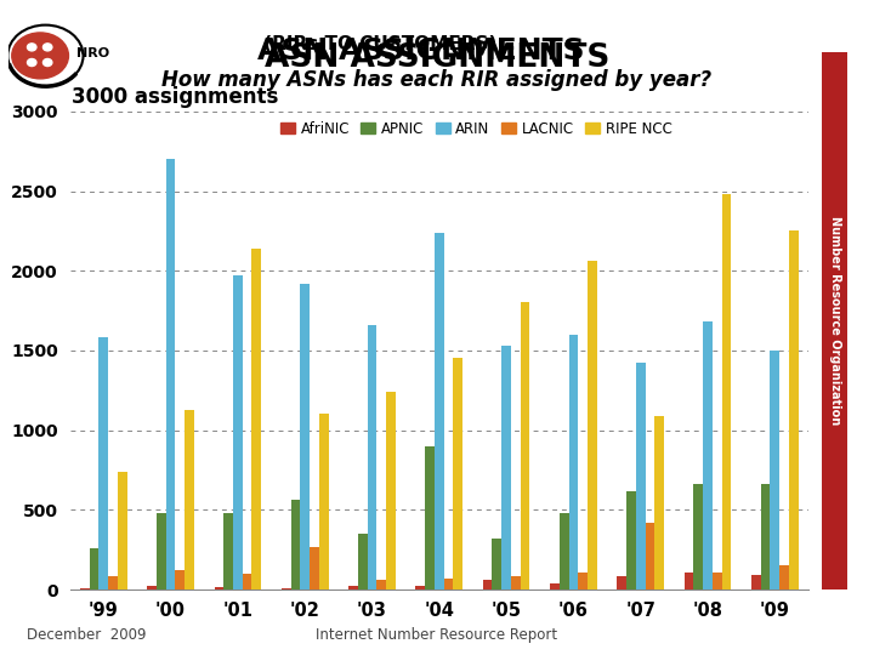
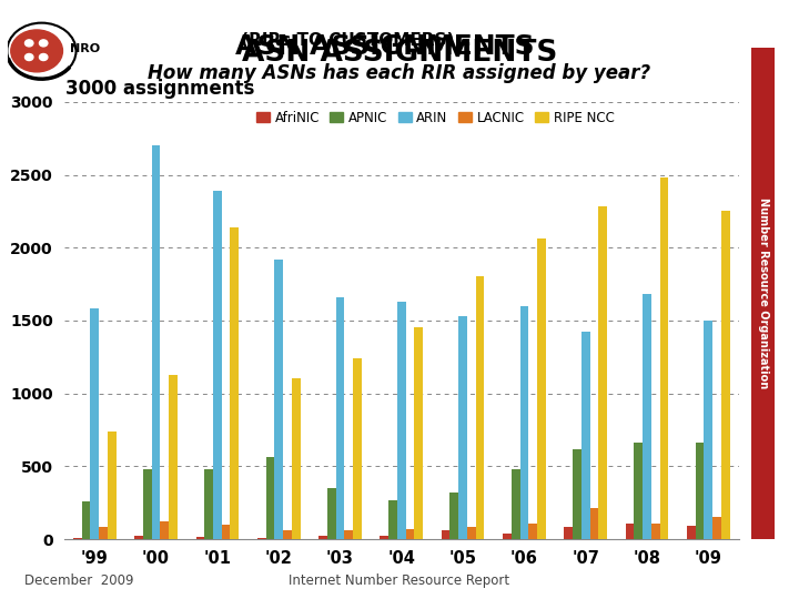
ARIN/'01: 1970 -> 2390
LACNIC/'02: 270 -> 60
APNIC/'04: 900 -> 270
ARIN/'04: 2240 -> 1630
LACNIC/'07: 420 -> 210
RIPE NCC/'07: 1090 -> 2280
